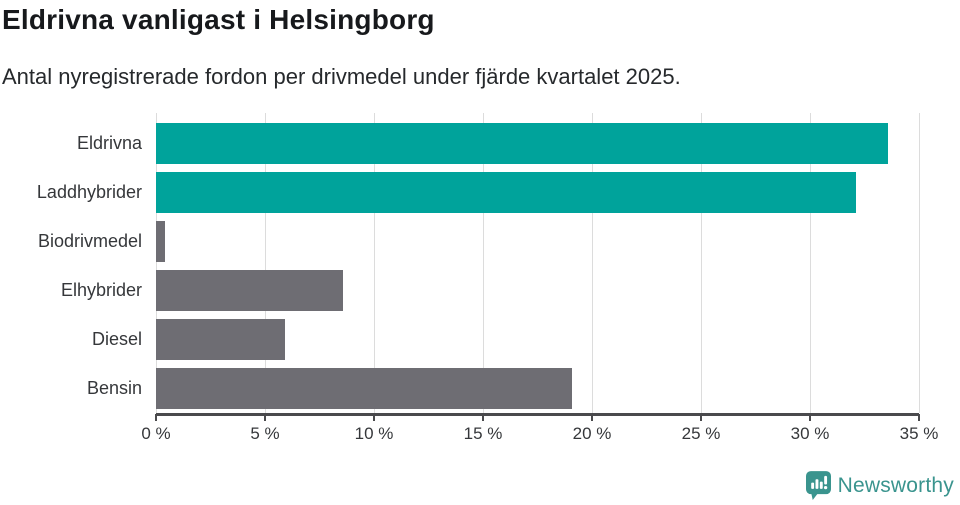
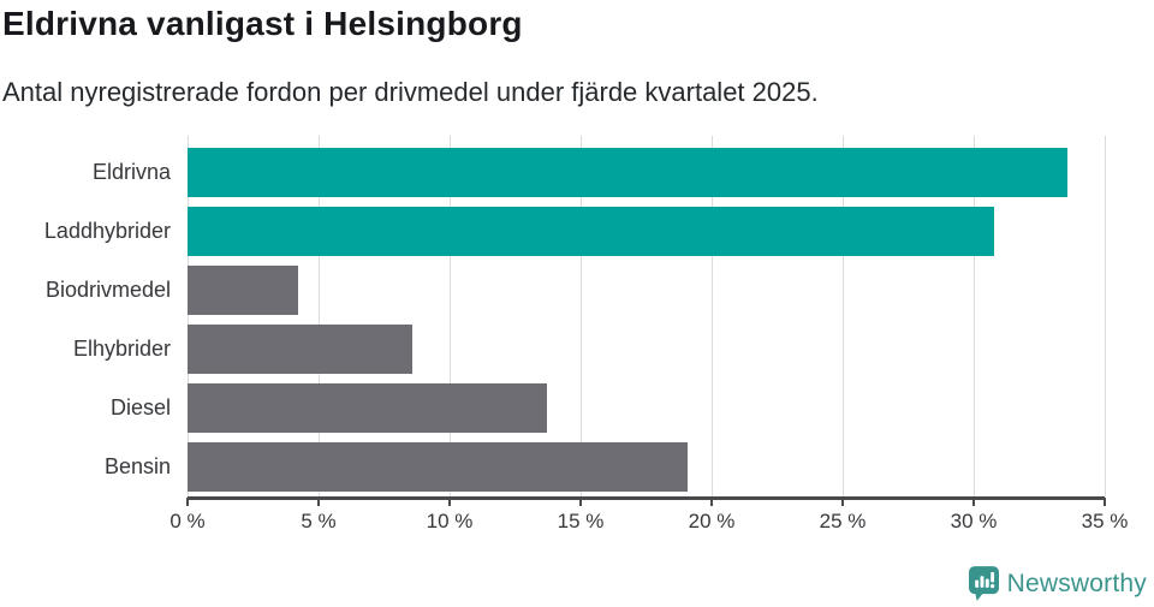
Laddhybrider: 32.1% -> 30.8%
Biodrivmedel: 0.4% -> 4.2%
Diesel: 5.9% -> 13.7%
